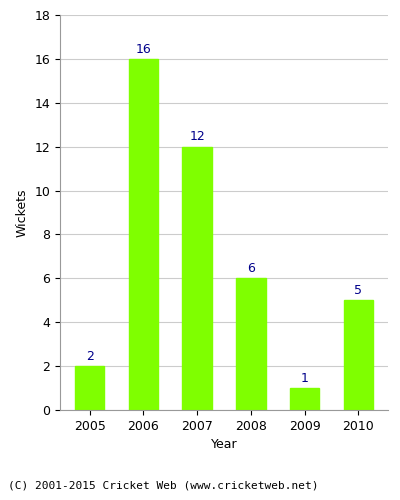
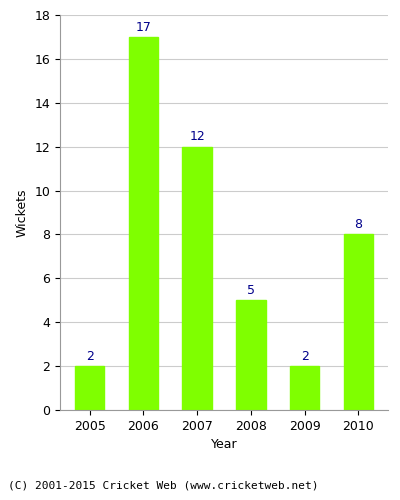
2006: 16 -> 17
2008: 6 -> 5
2009: 1 -> 2
2010: 5 -> 8
